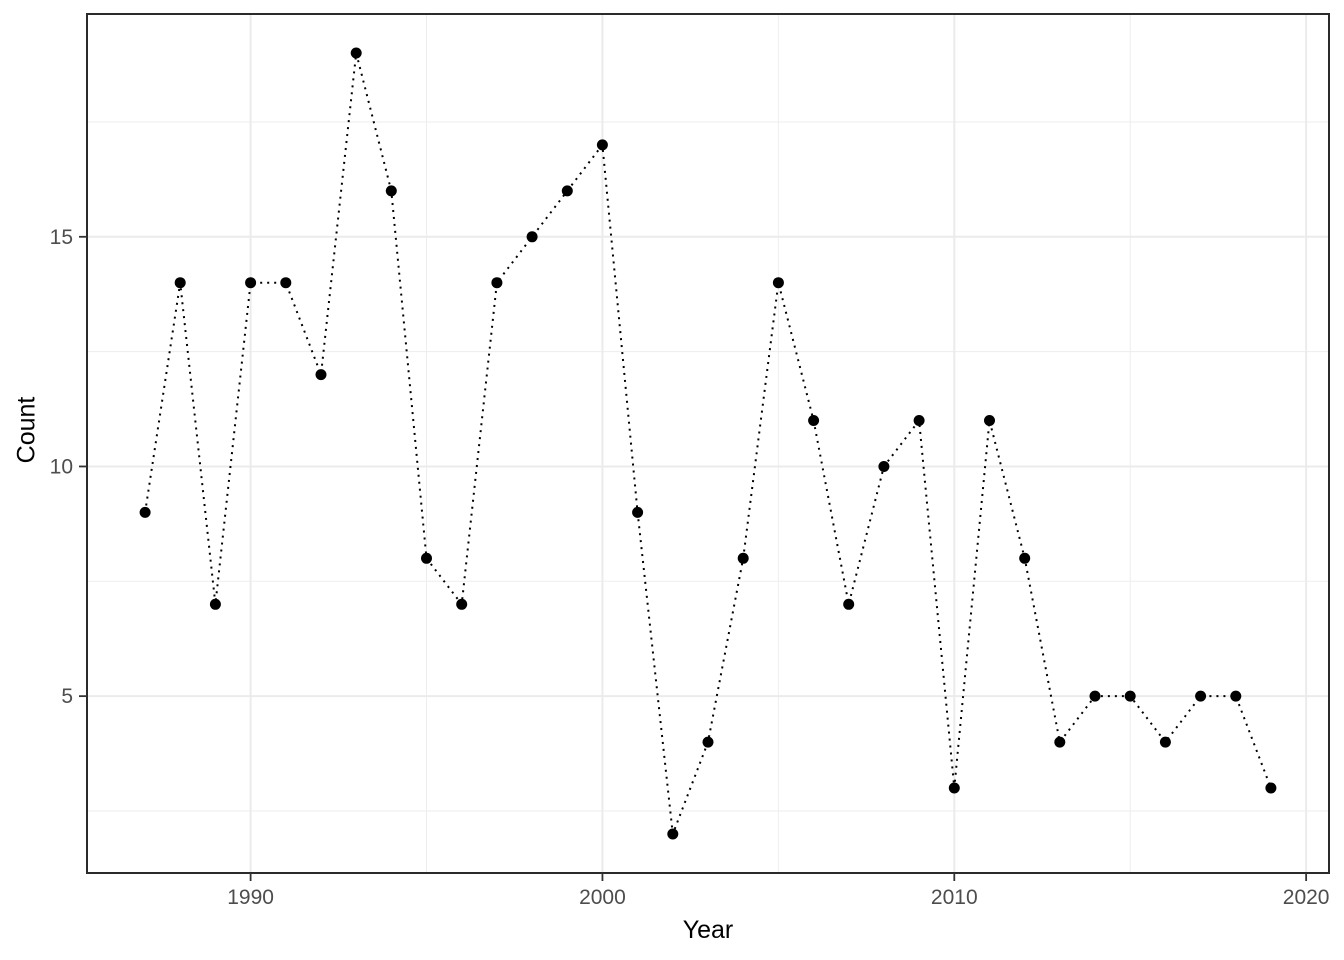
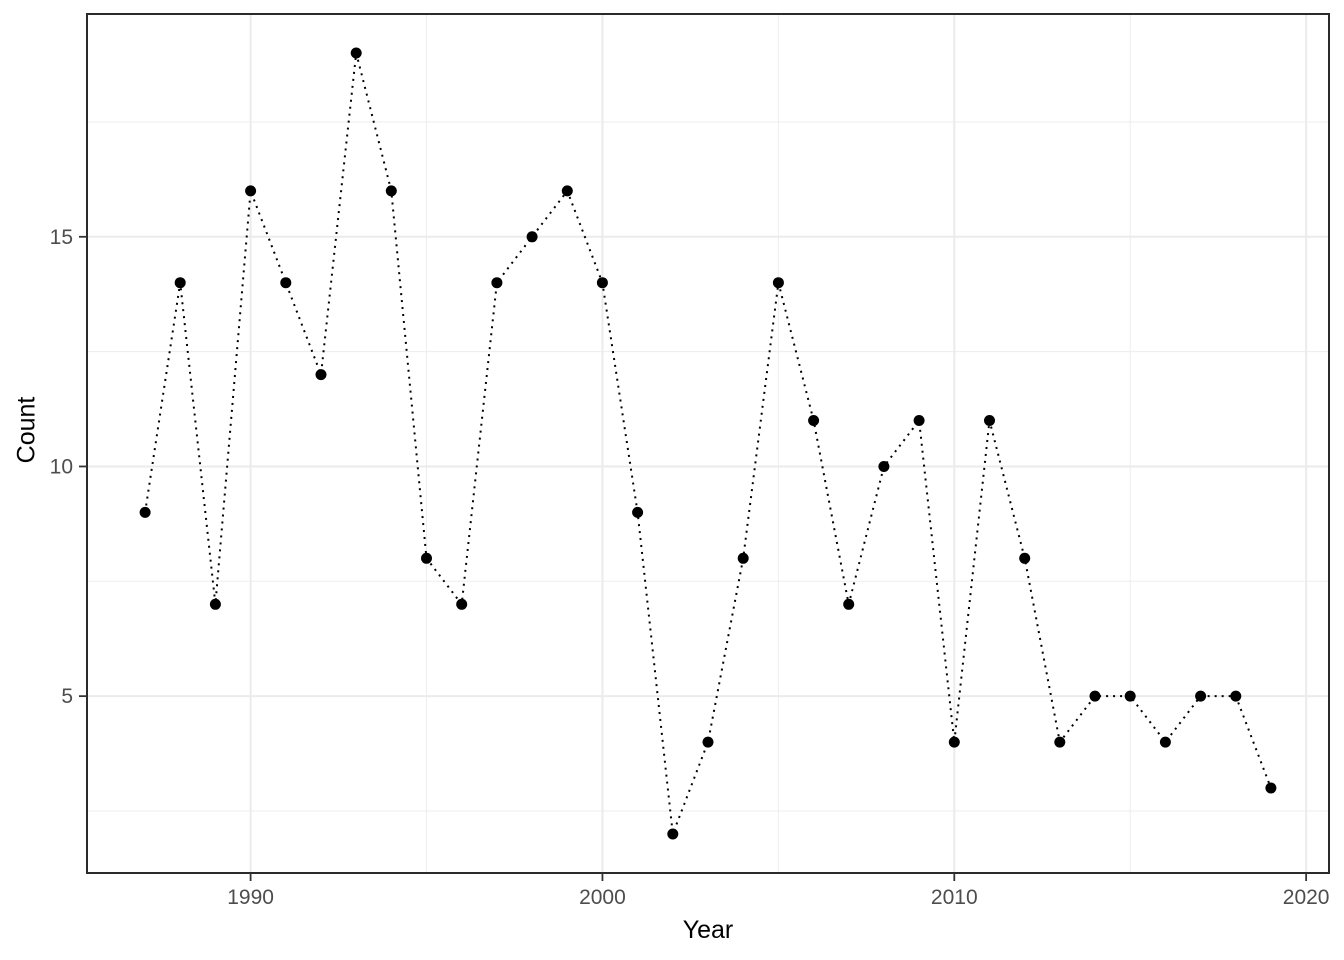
1990: 14 -> 16
2000: 17 -> 14
2010: 3 -> 4
